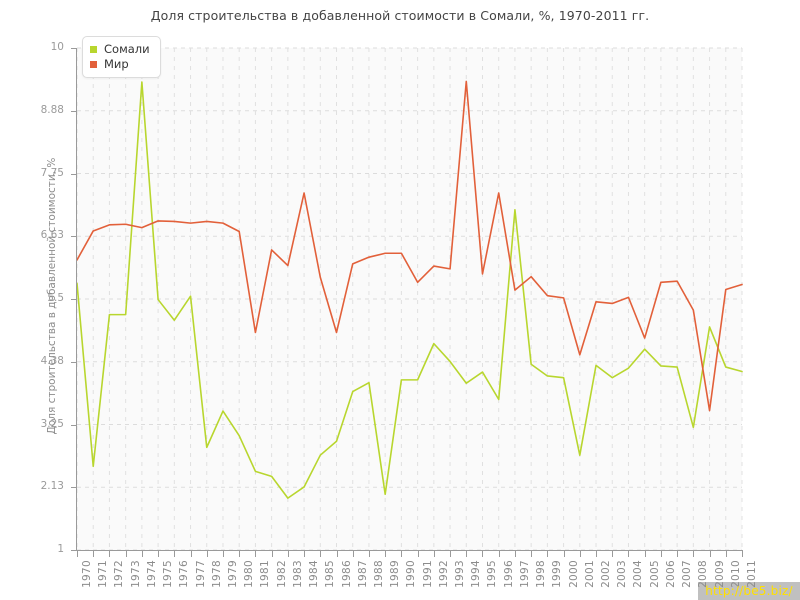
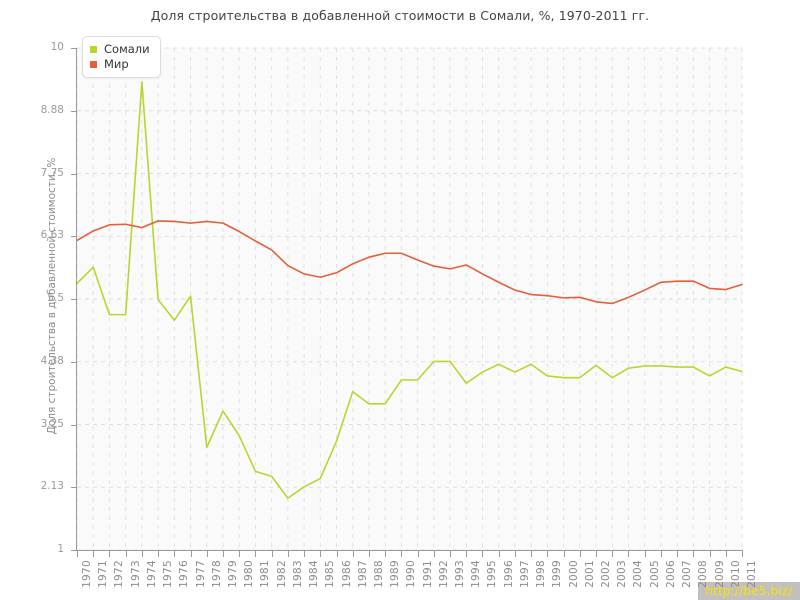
Мир/1970: 6.2 -> 6.5
Сомали/1971: 2.5 -> 6.1
Мир/1981: 4.9 -> 6.5
Мир/1984: 7.4 -> 6.0
Сомали/1985: 2.7 -> 2.3
Мир/1986: 4.9 -> 6.0
Сомали/1988: 4.0 -> 3.6
Сомали/1989: 2.0 -> 3.6
Мир/1991: 5.8 -> 6.2
Сомали/1992: 4.7 -> 4.4
Мир/1994: 9.4 -> 6.1
Сомали/1996: 3.7 -> 4.3
Мир/1996: 7.4 -> 5.8
Сомали/1997: 7.1 -> 4.2
Мир/1998: 5.9 -> 5.6
Сомали/2001: 2.7 -> 4.1
Мир/2001: 4.5 -> 5.5
Сомали/2005: 4.6 -> 4.3
Мир/2005: 4.8 -> 5.7
Сомали/2008: 3.2 -> 4.3
Мир/2008: 5.3 -> 5.8
Сомали/2009: 5.0 -> 4.1
Мир/2009: 3.5 -> 5.7
